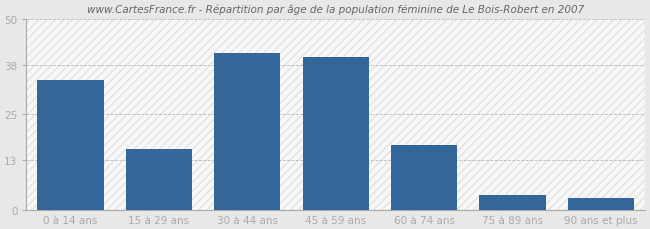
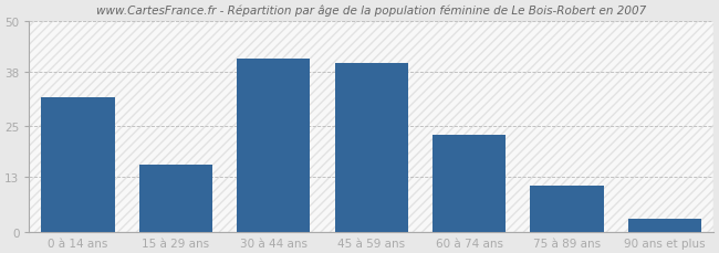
0 à 14 ans: 34 -> 32
60 à 74 ans: 17 -> 23
75 à 89 ans: 4 -> 11
